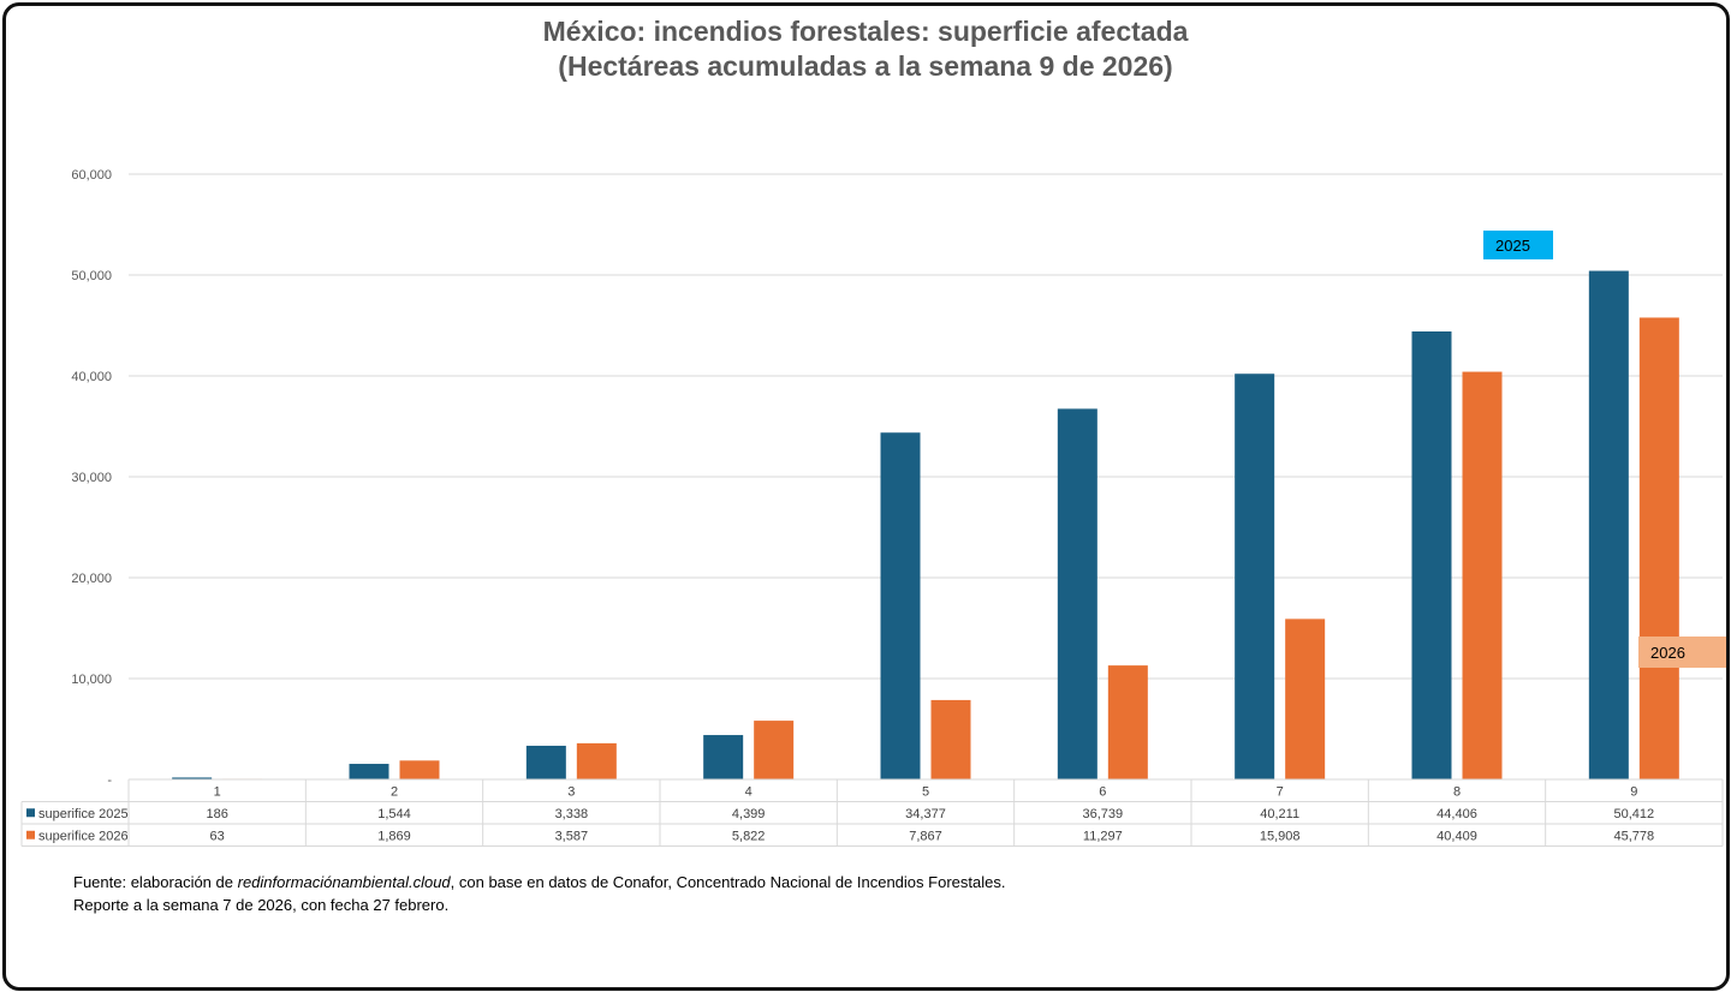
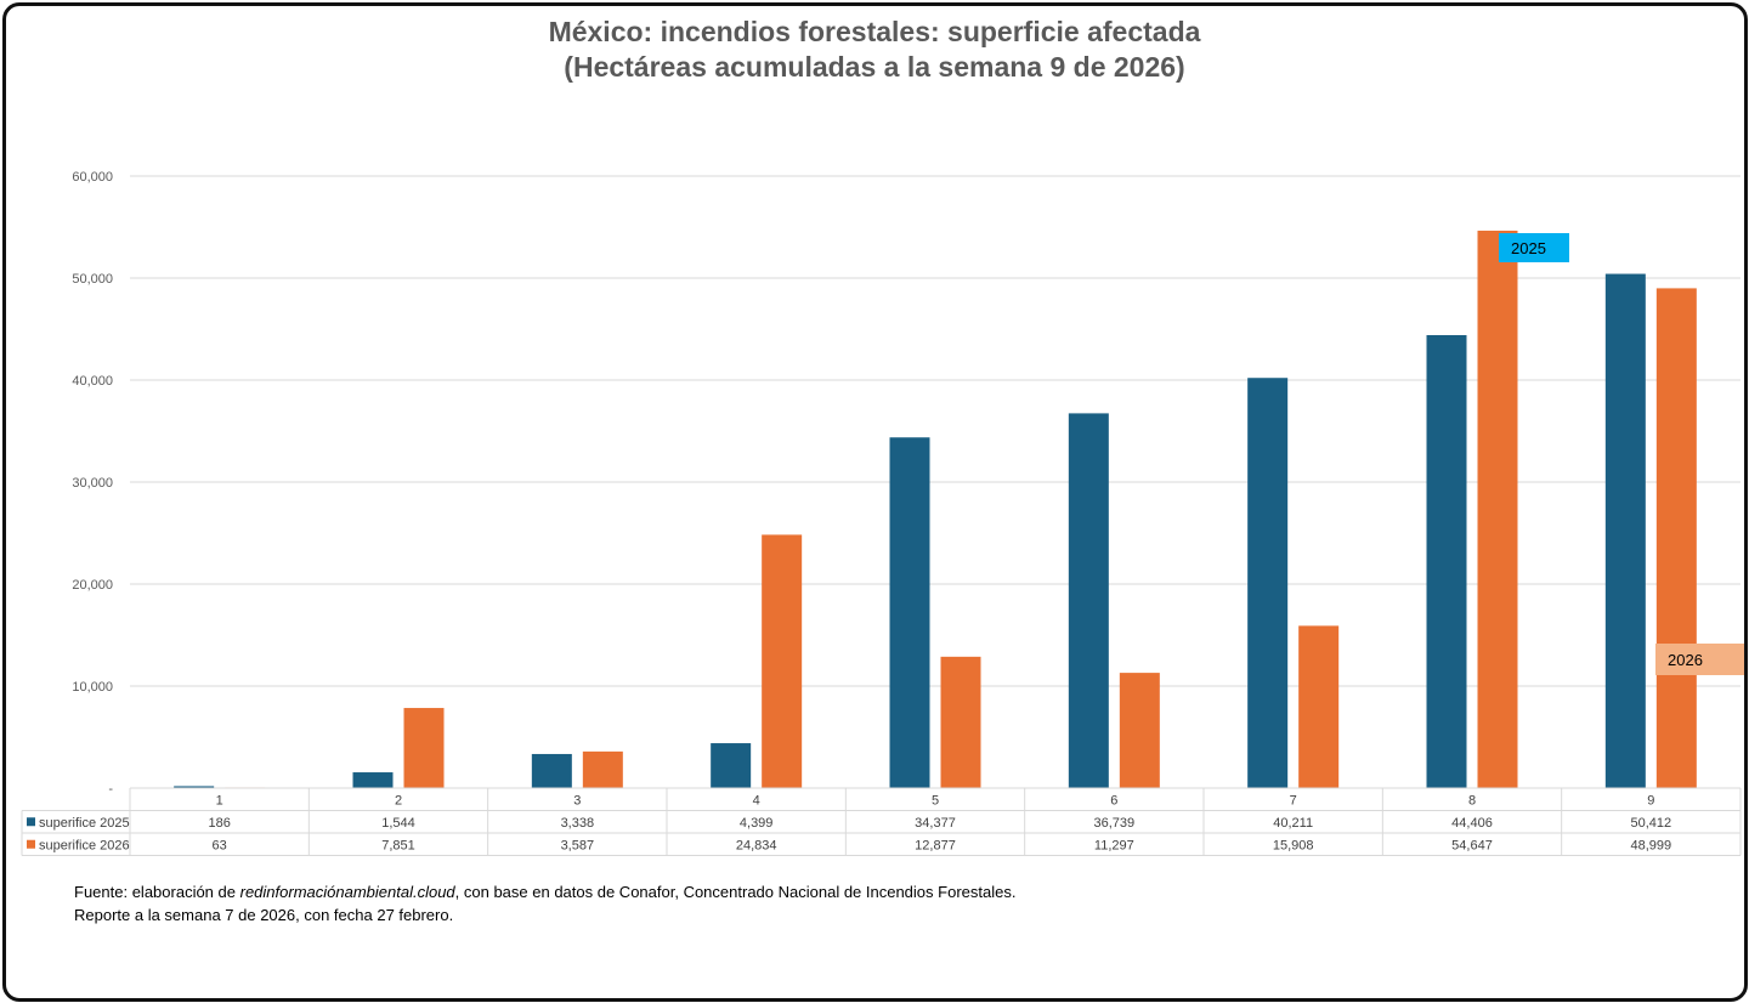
superifice 2026/2: 1,869 -> 7,851
superifice 2026/4: 5,822 -> 24,834
superifice 2026/5: 7,867 -> 12,877
superifice 2026/8: 40,409 -> 54,647
superifice 2026/9: 45,778 -> 48,999
